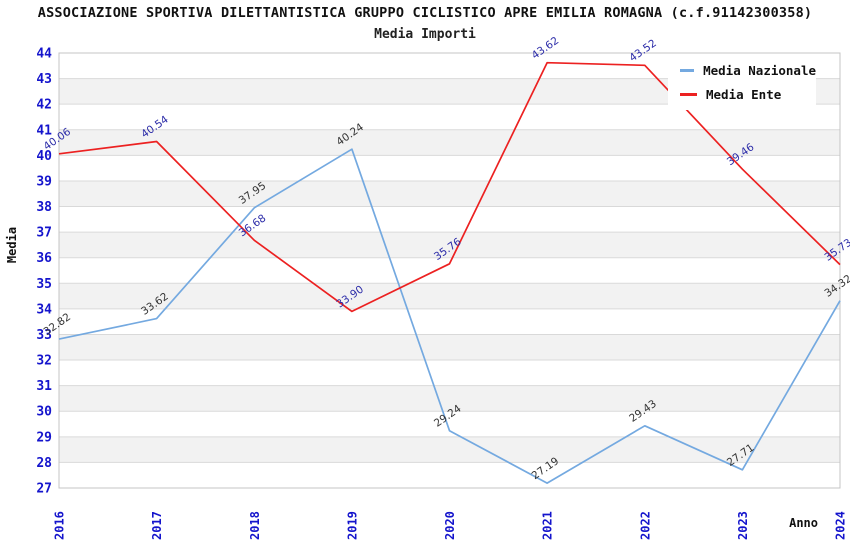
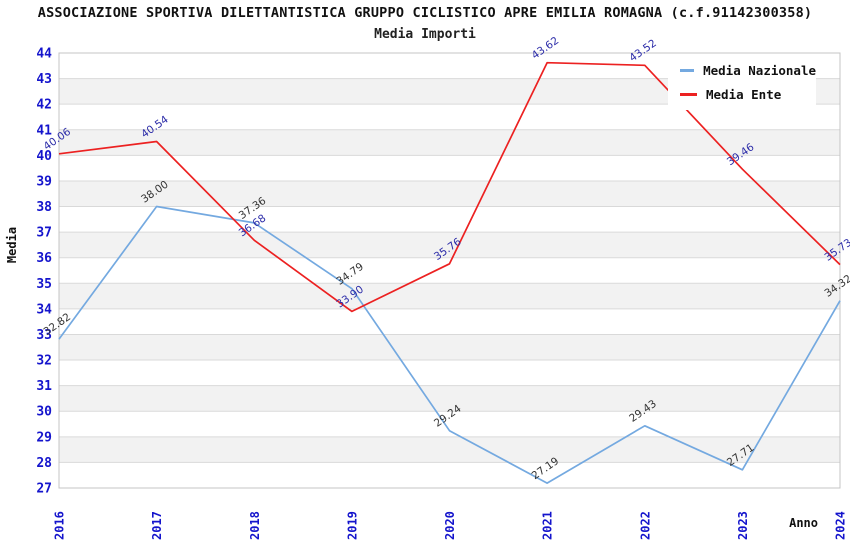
Media Nazionale/2017: 33.62 -> 38.00
Media Nazionale/2018: 37.95 -> 37.36
Media Nazionale/2019: 40.24 -> 34.79
